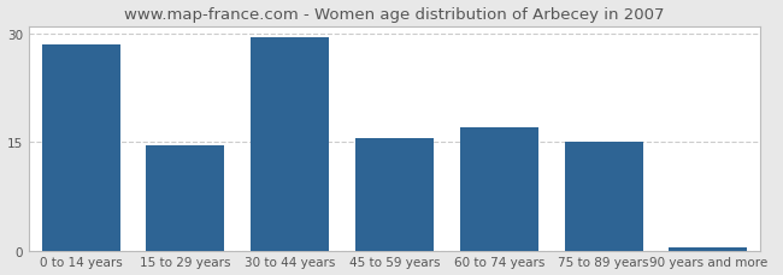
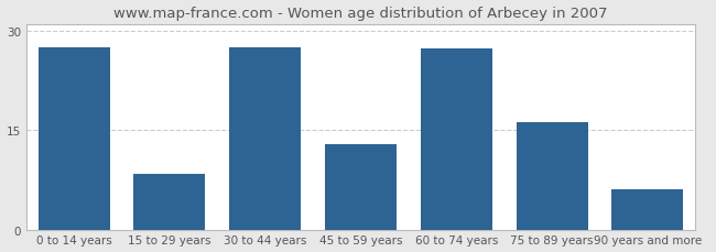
0 to 14 years: 28.5 -> 27.4
15 to 29 years: 14.5 -> 8.4
30 to 44 years: 29.5 -> 27.4
45 to 59 years: 15.5 -> 12.8
60 to 74 years: 17.0 -> 27.2
75 to 89 years: 15.0 -> 16.2
90 years and more: 0.5 -> 6.0
